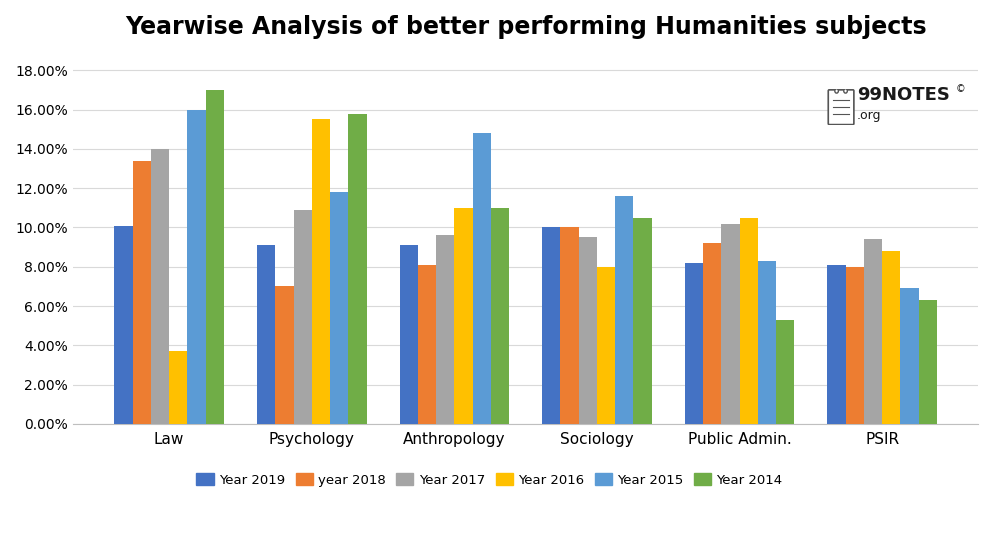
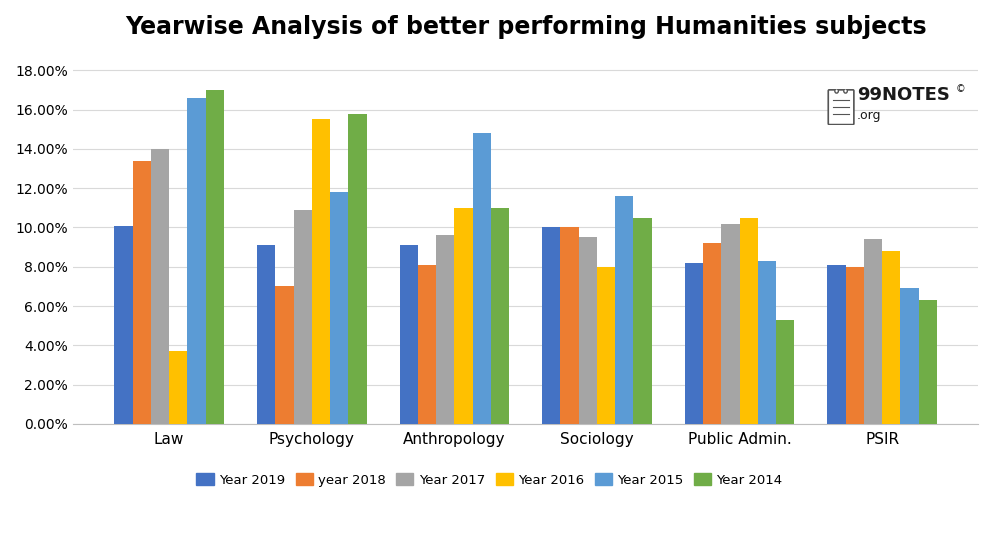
Year 2015/Law: 16.0% -> 16.6%
